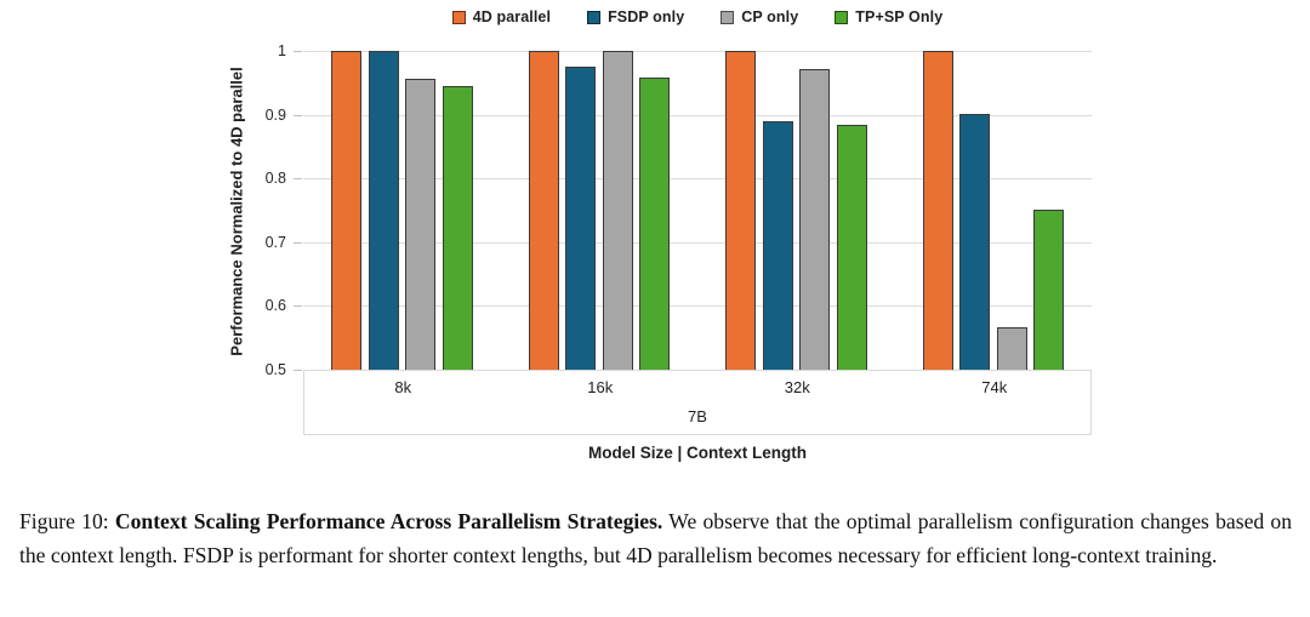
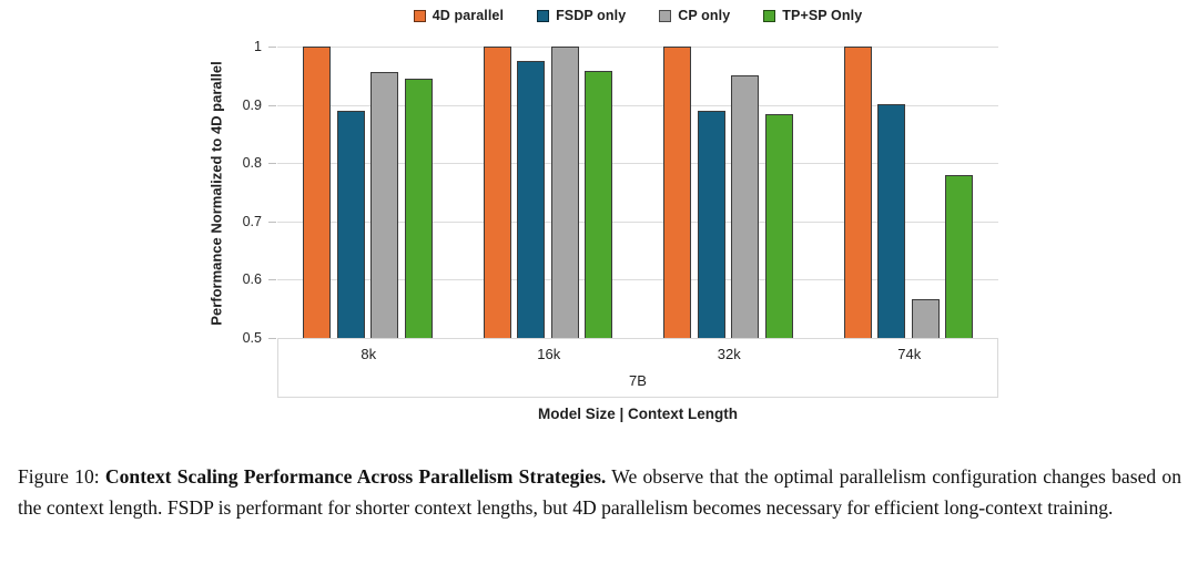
FSDP only/8k: 1.00 -> 0.89
CP only/32k: 0.97 -> 0.95
TP+SP Only/74k: 0.75 -> 0.78
